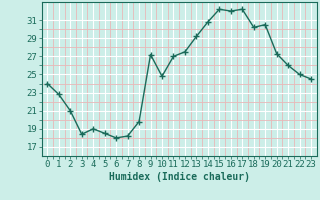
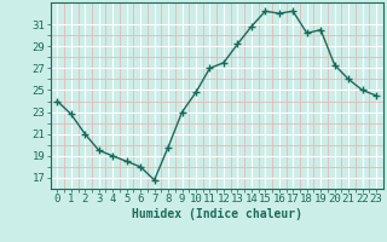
3: 18.4 -> 19.5
7: 18.2 -> 16.8
9: 27.2 -> 23.0
